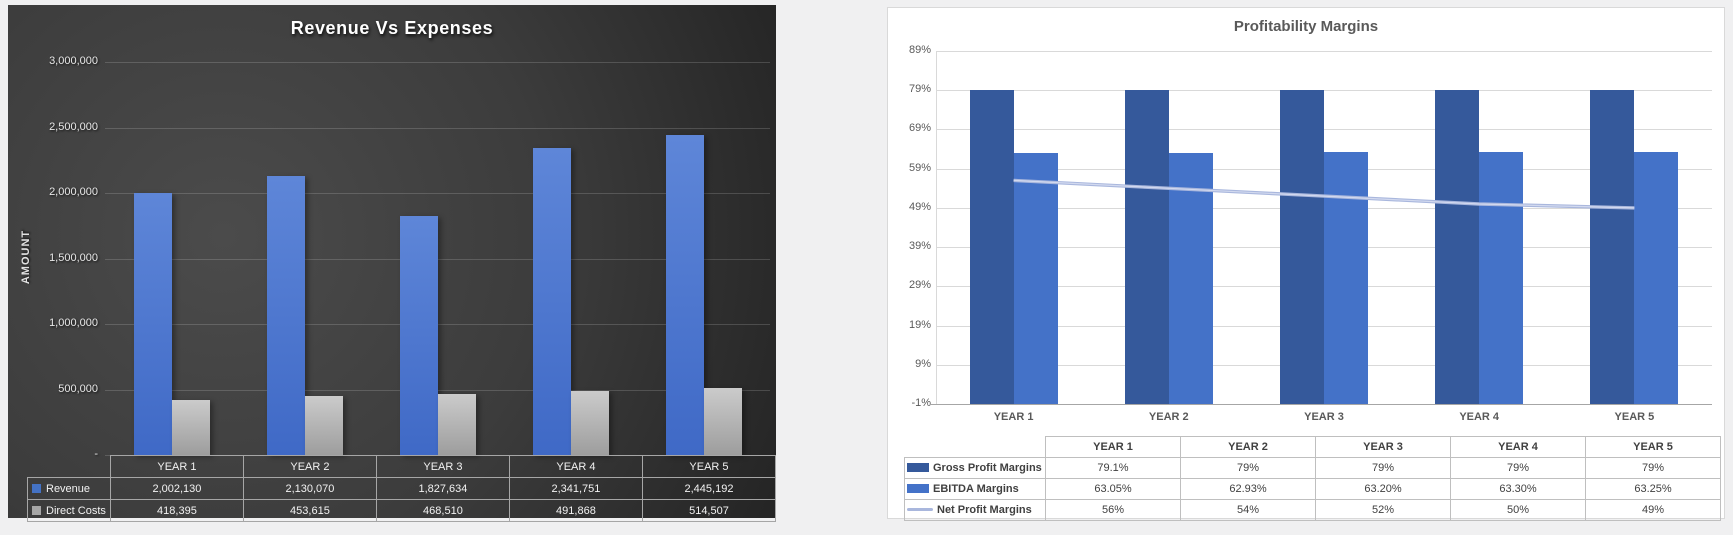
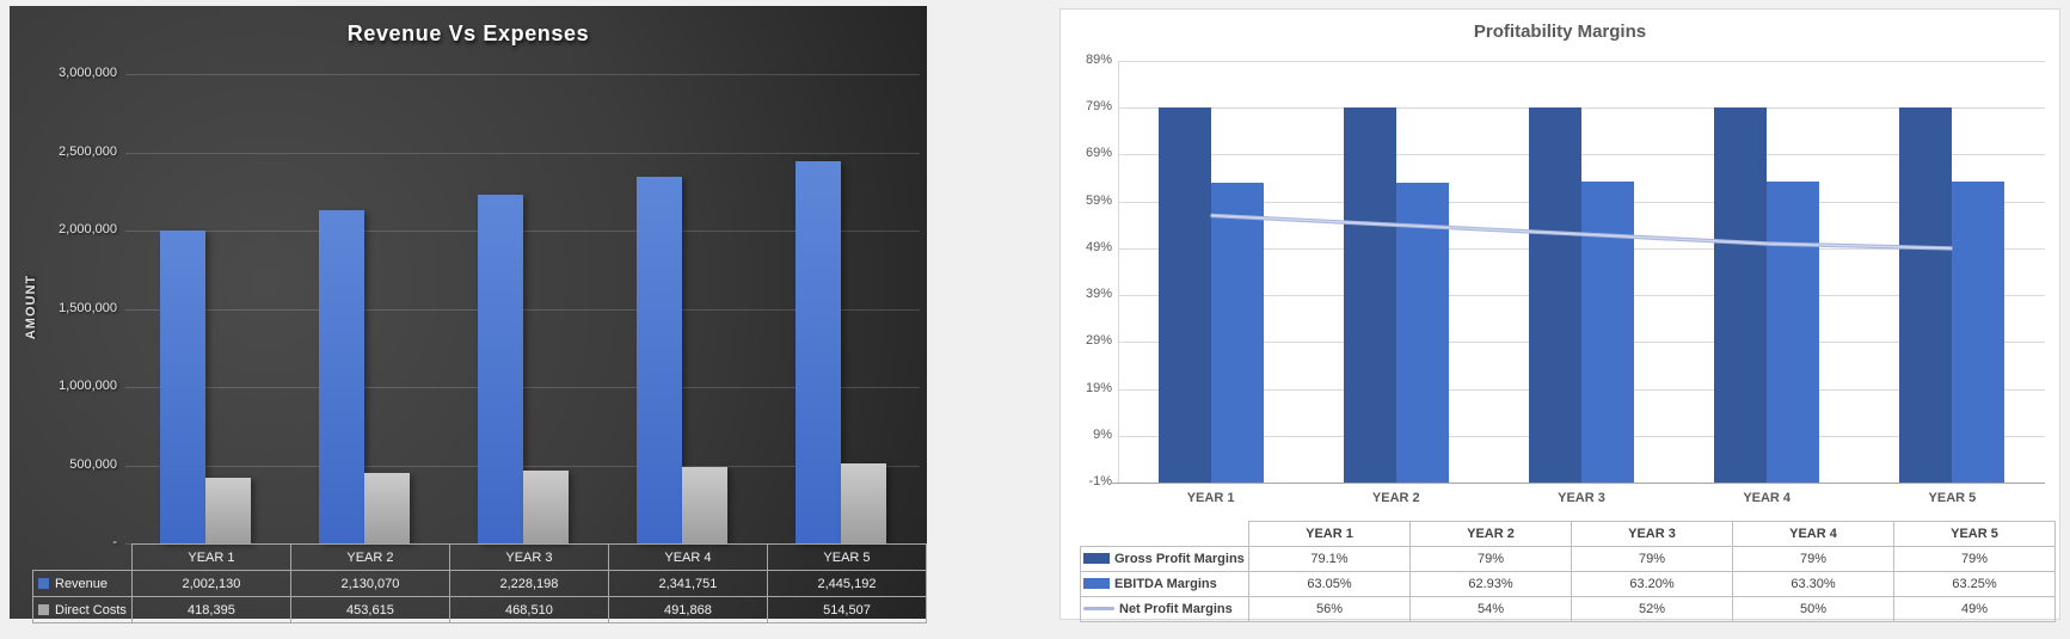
Revenue Vs Expenses/Revenue/YEAR 3: 1,827,634 -> 2,228,198
